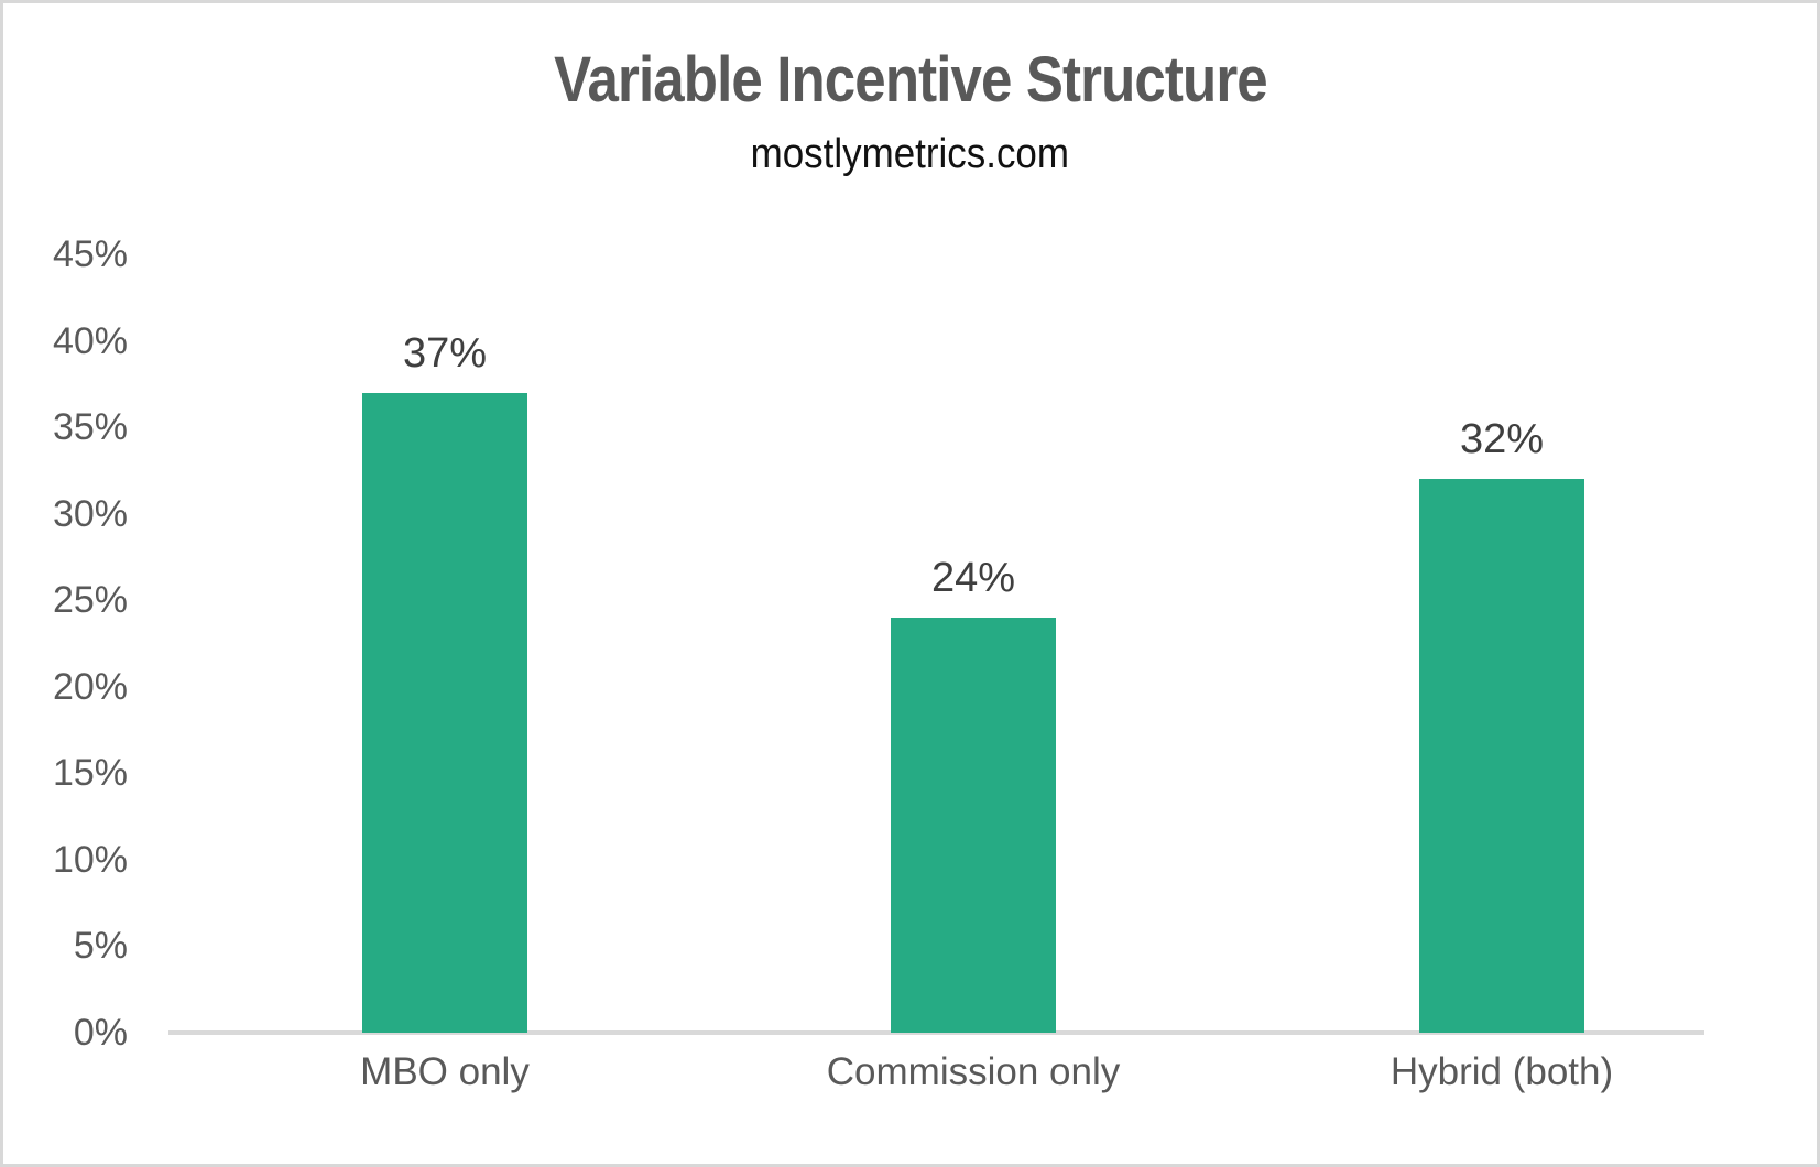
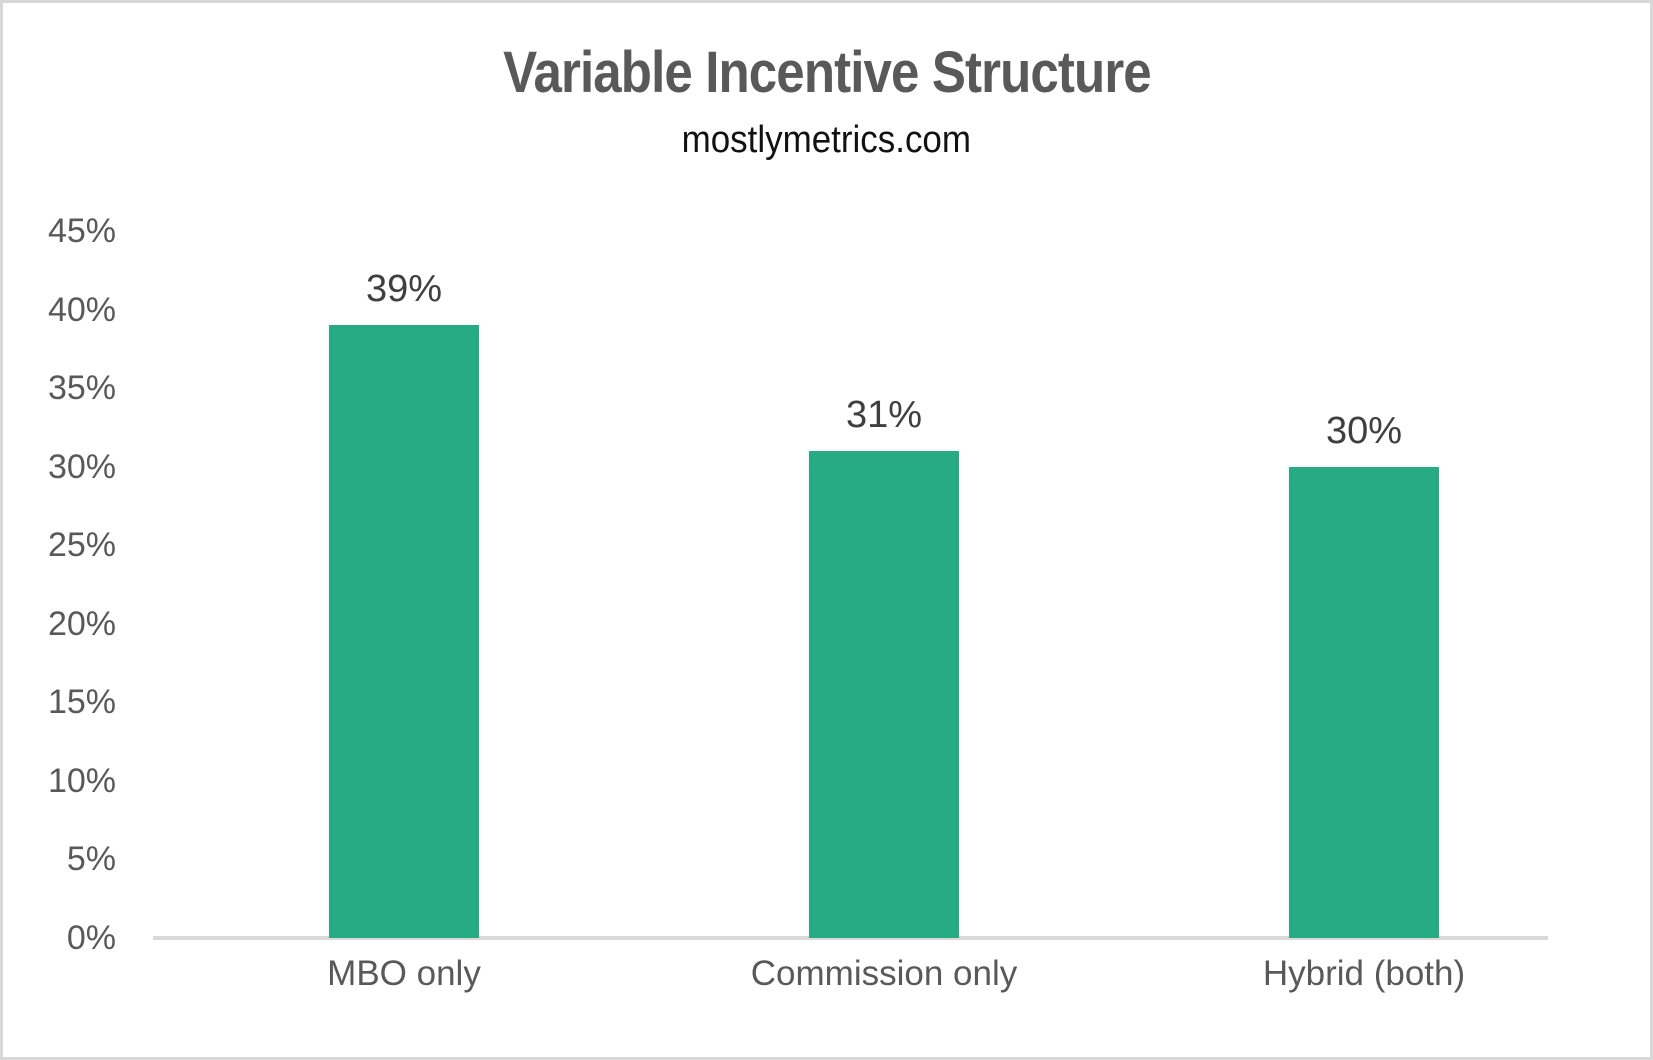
MBO only: 37% -> 39%
Commission only: 24% -> 31%
Hybrid (both): 32% -> 30%
